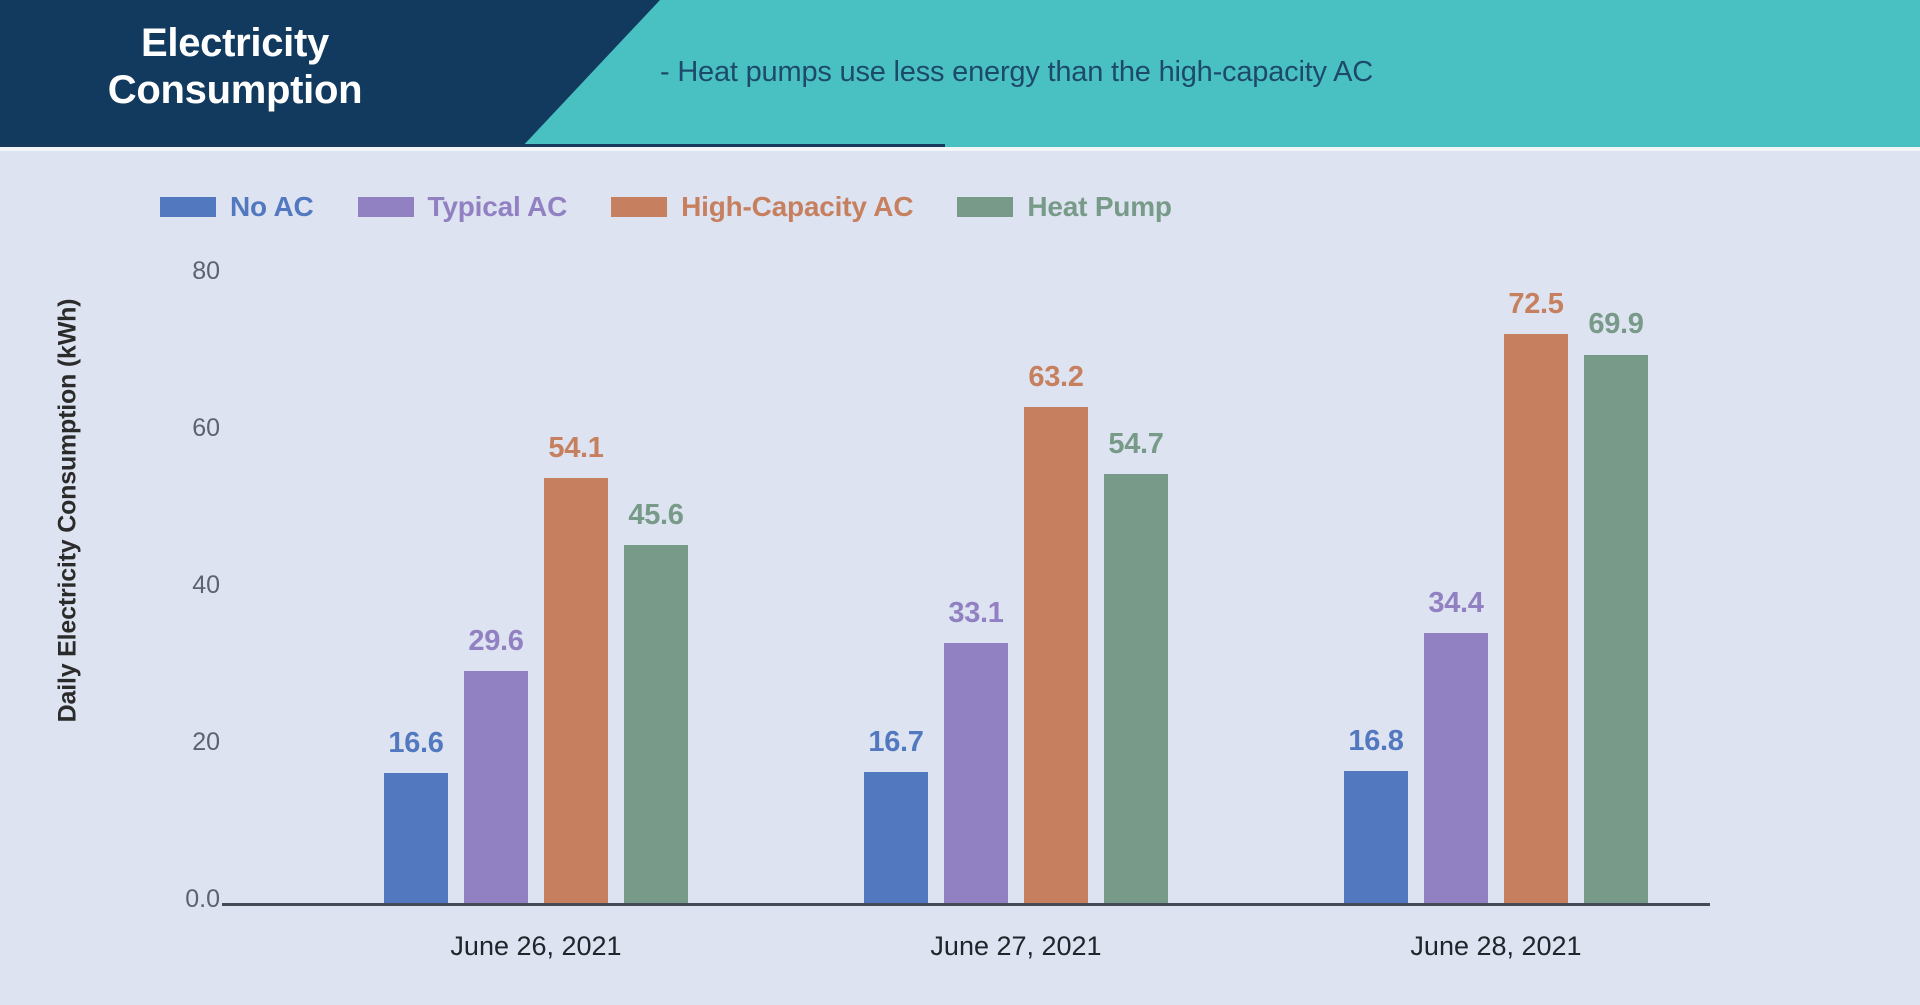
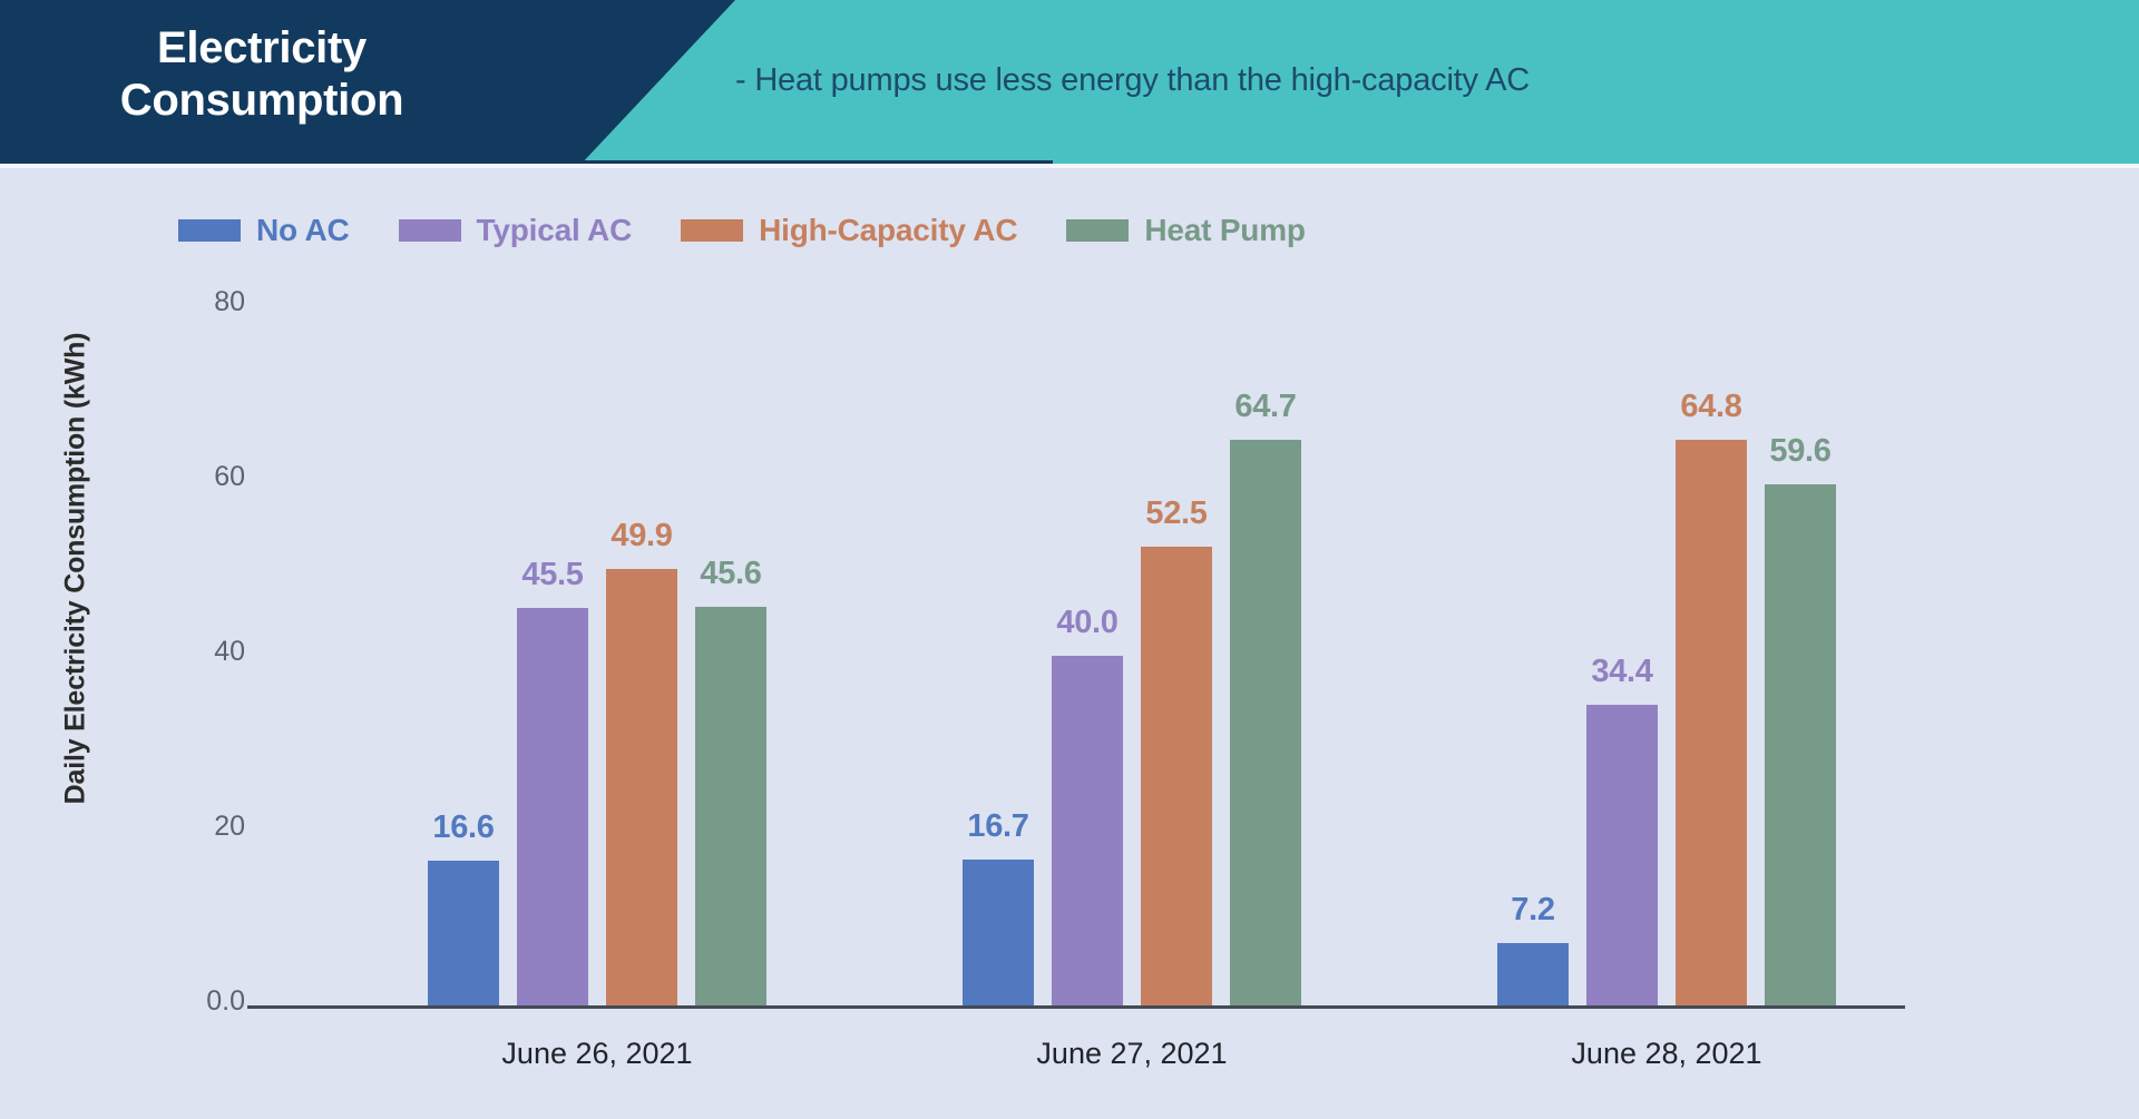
Typical AC/June 26, 2021: 29.6 -> 45.5
High-Capacity AC/June 26, 2021: 54.1 -> 49.9
Typical AC/June 27, 2021: 33.1 -> 40.0
High-Capacity AC/June 27, 2021: 63.2 -> 52.5
Heat Pump/June 27, 2021: 54.7 -> 64.7
No AC/June 28, 2021: 16.8 -> 7.2
High-Capacity AC/June 28, 2021: 72.5 -> 64.8
Heat Pump/June 28, 2021: 69.9 -> 59.6
